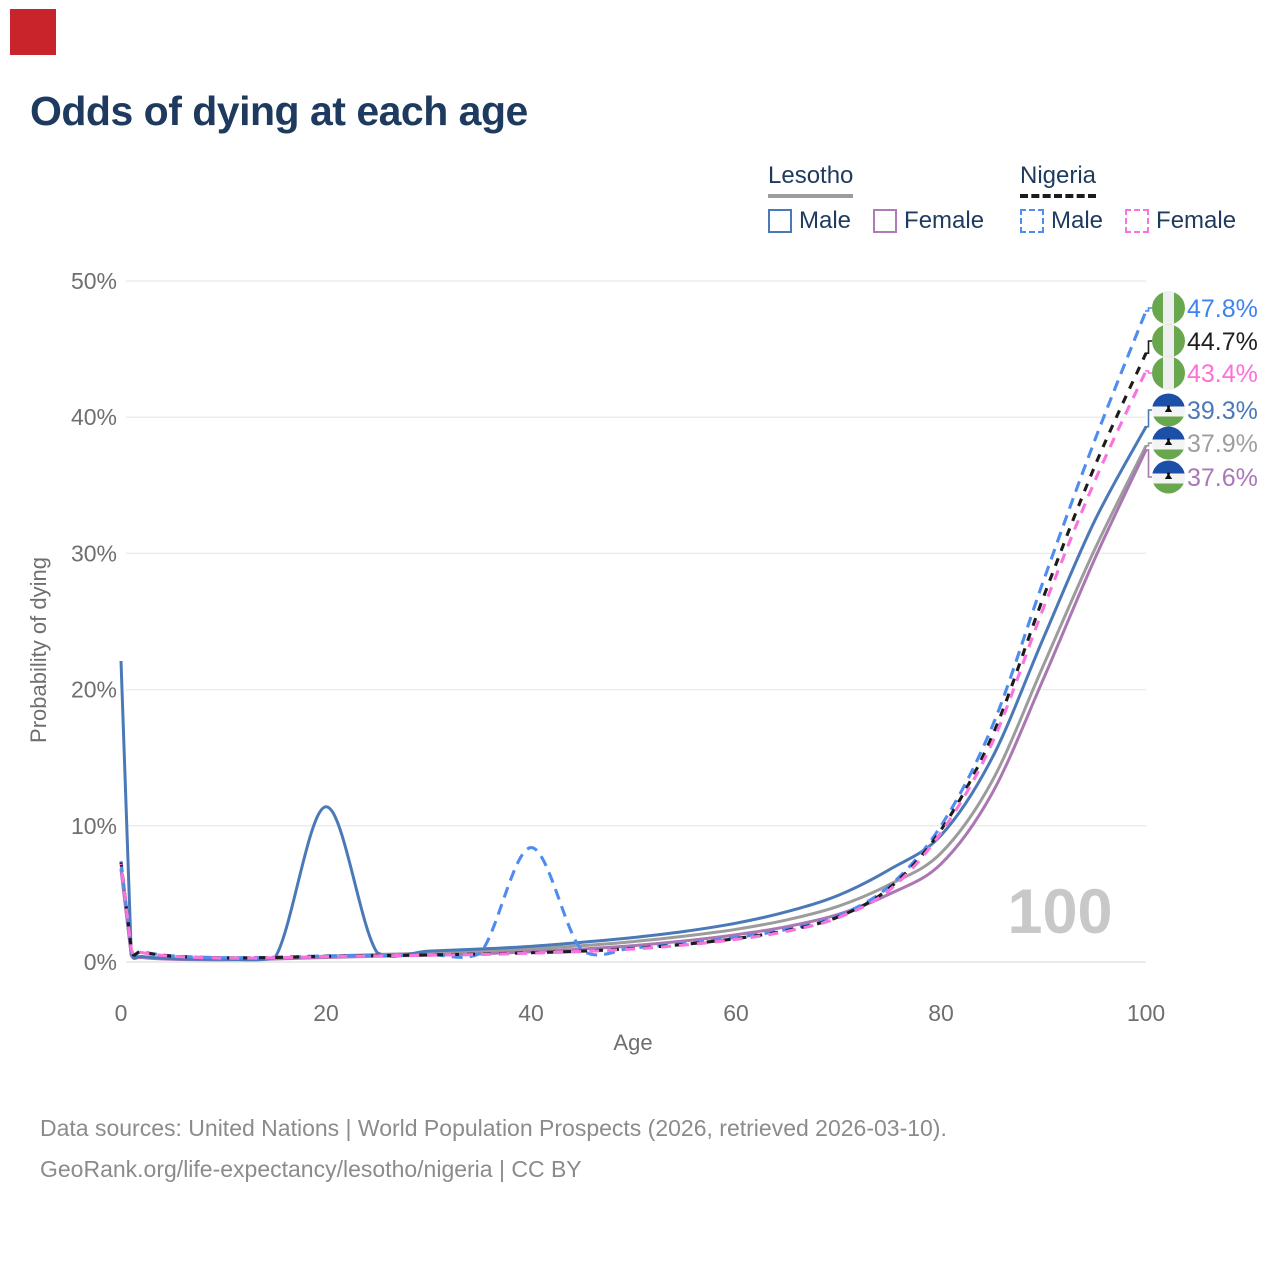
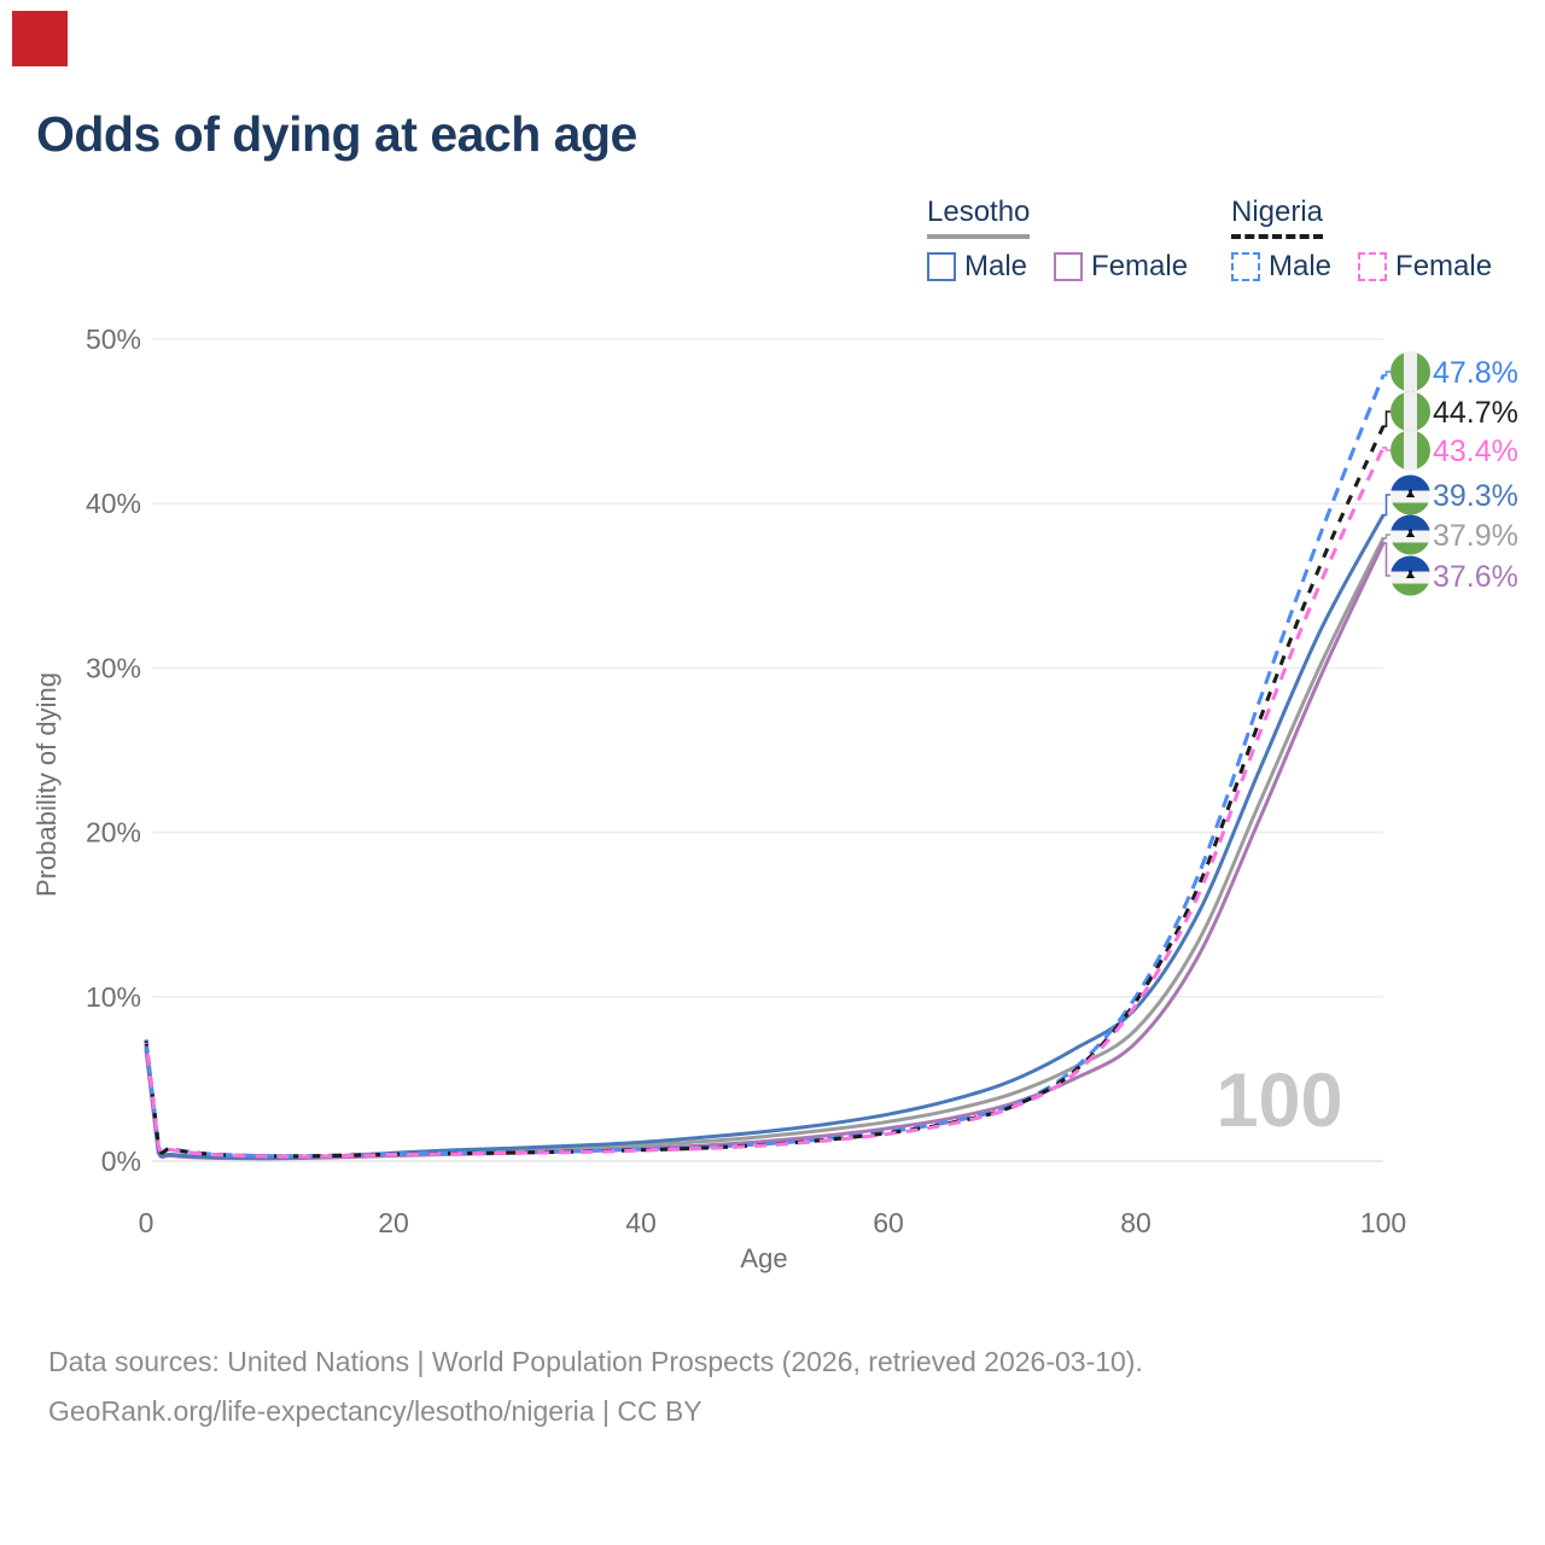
Lesotho Male/0: 22.1% -> 7.0%
Lesotho Male/20: 11.4% -> 0.5%
Nigeria Male/40: 8.4% -> 0.7%
